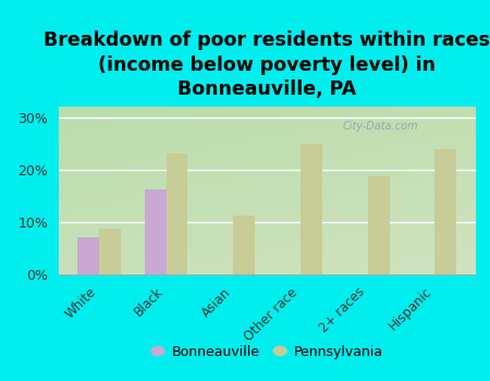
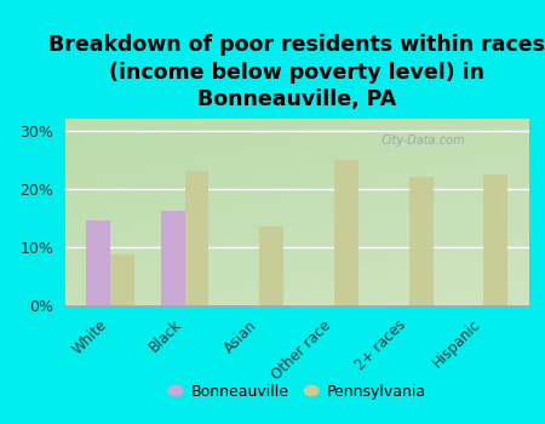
Bonneauville/White: 7.0% -> 14.5%
Pennsylvania/Asian: 11.2% -> 13.5%
Pennsylvania/2+ races: 18.7% -> 22.0%
Pennsylvania/Hispanic: 23.8% -> 22.5%
